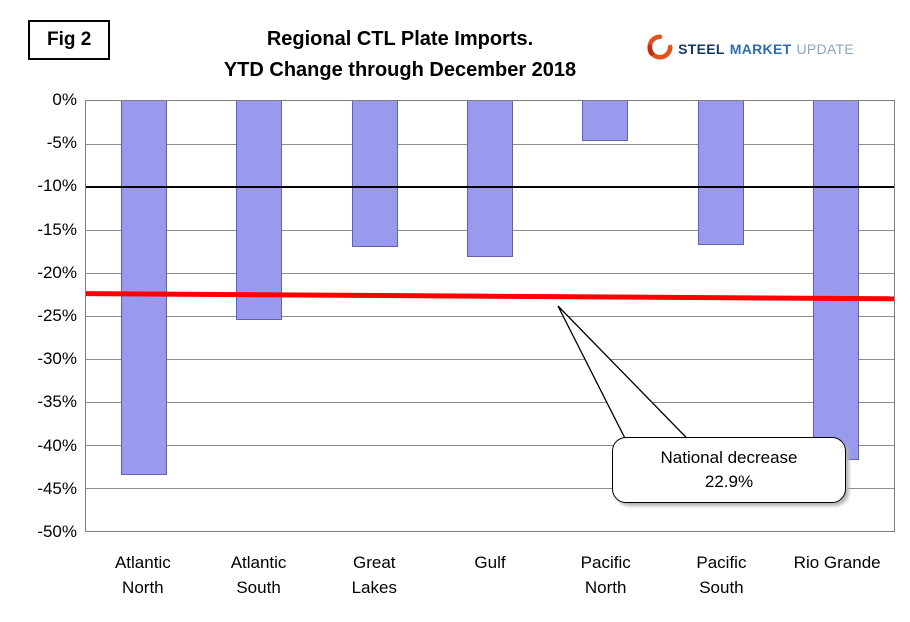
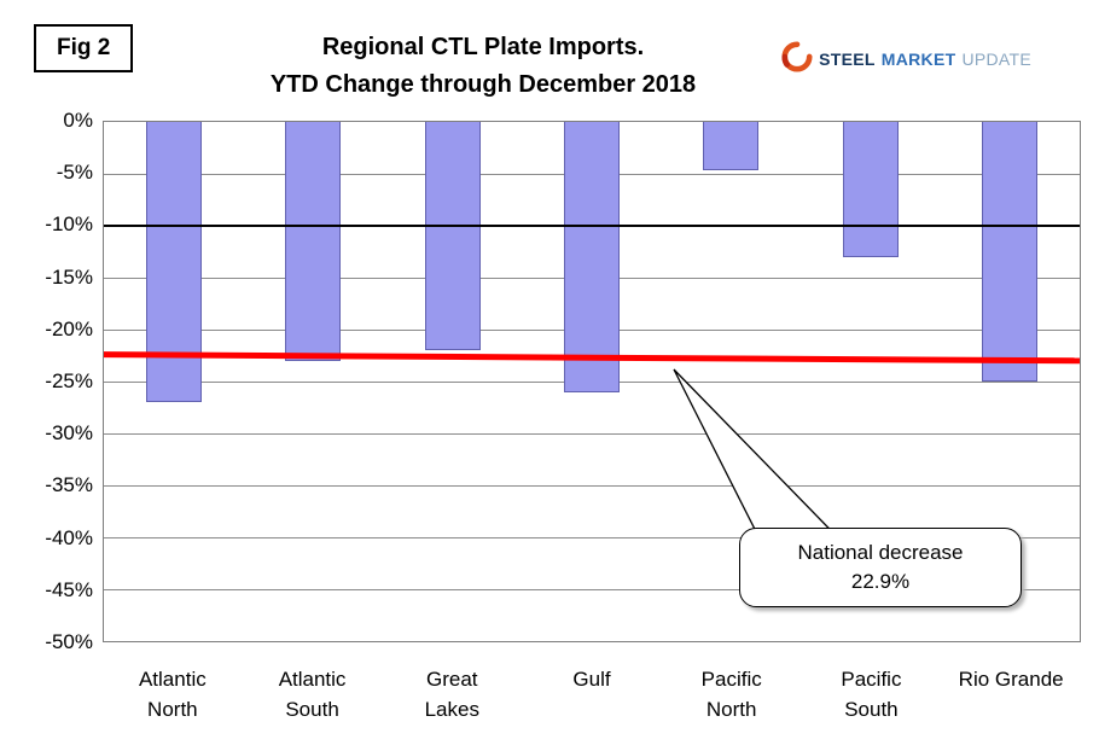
Atlantic North: -44% -> -27%
Atlantic South: -26% -> -23%
Great Lakes: -17% -> -22%
Gulf: -18% -> -26%
Pacific South: -17% -> -13%
Rio Grande: -42% -> -25%
